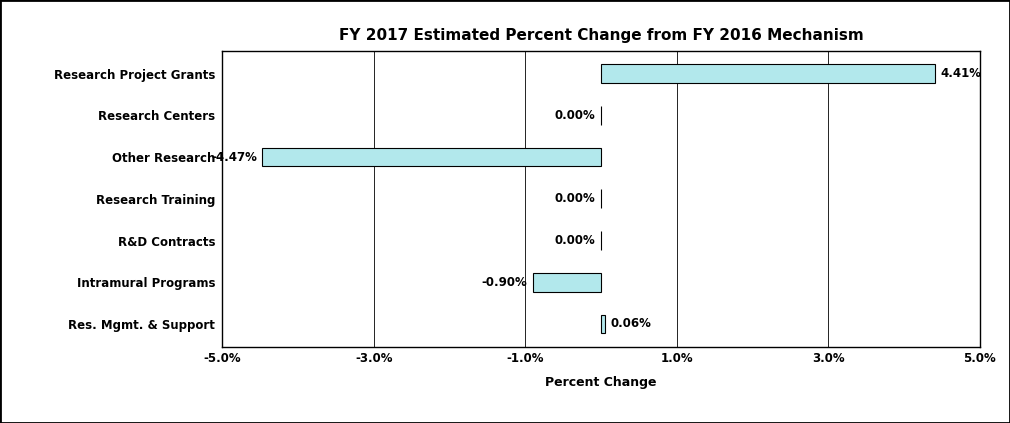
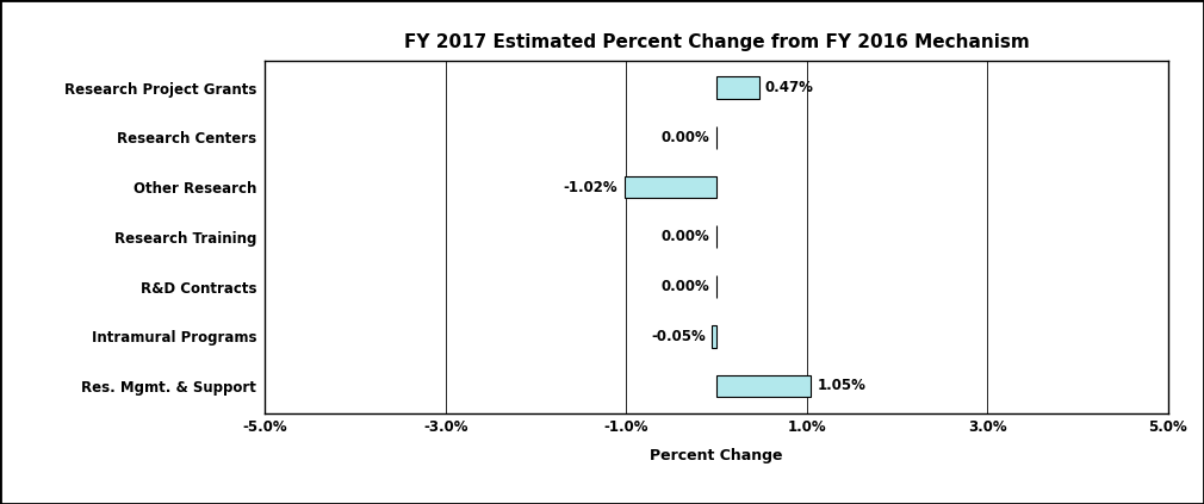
Research Project Grants: 4.41% -> 0.47%
Other Research: -4.47% -> -1.02%
Intramural Programs: -0.90% -> -0.05%
Res. Mgmt. & Support: 0.06% -> 1.05%
